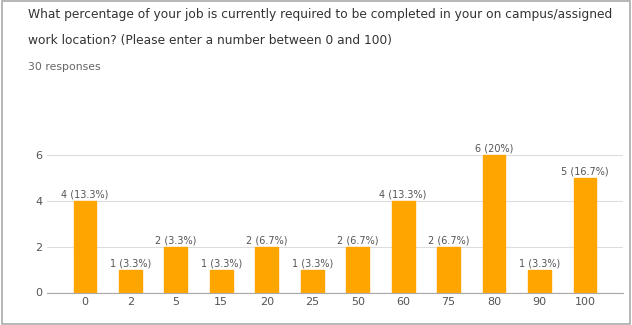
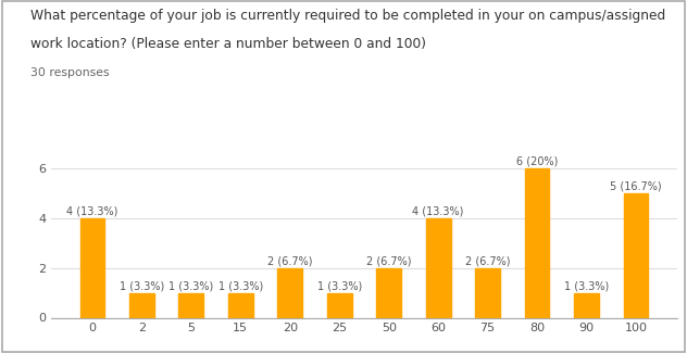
5: 2 -> 1
